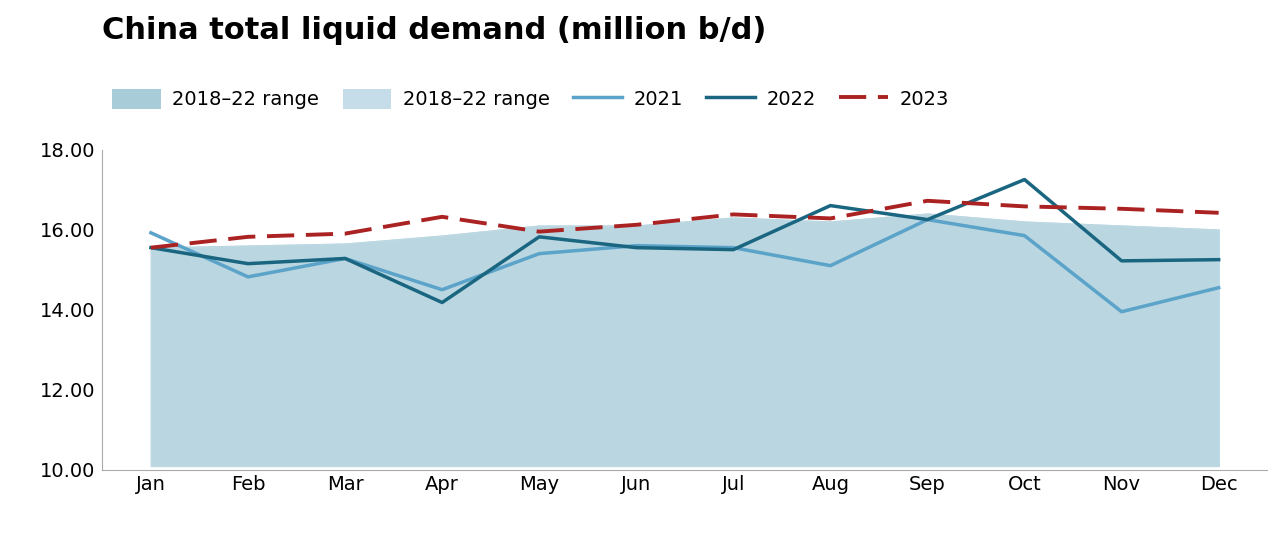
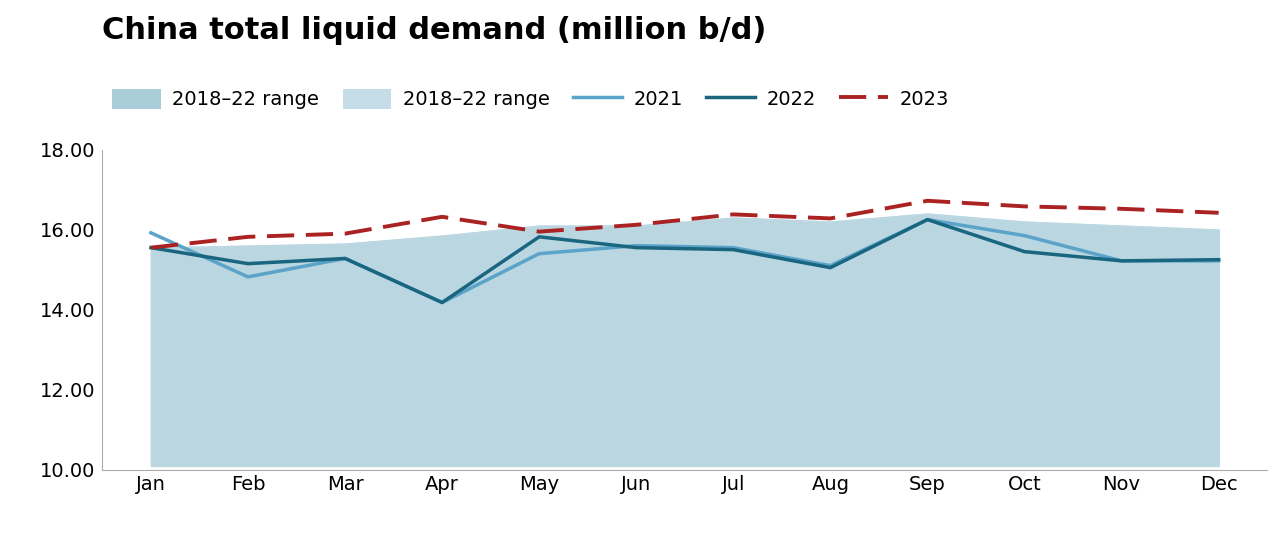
2021/Apr: 14.50 -> 14.18
2022/Aug: 16.60 -> 15.05
2022/Oct: 17.25 -> 15.45
2021/Nov: 13.95 -> 15.22
2021/Dec: 14.55 -> 15.22
